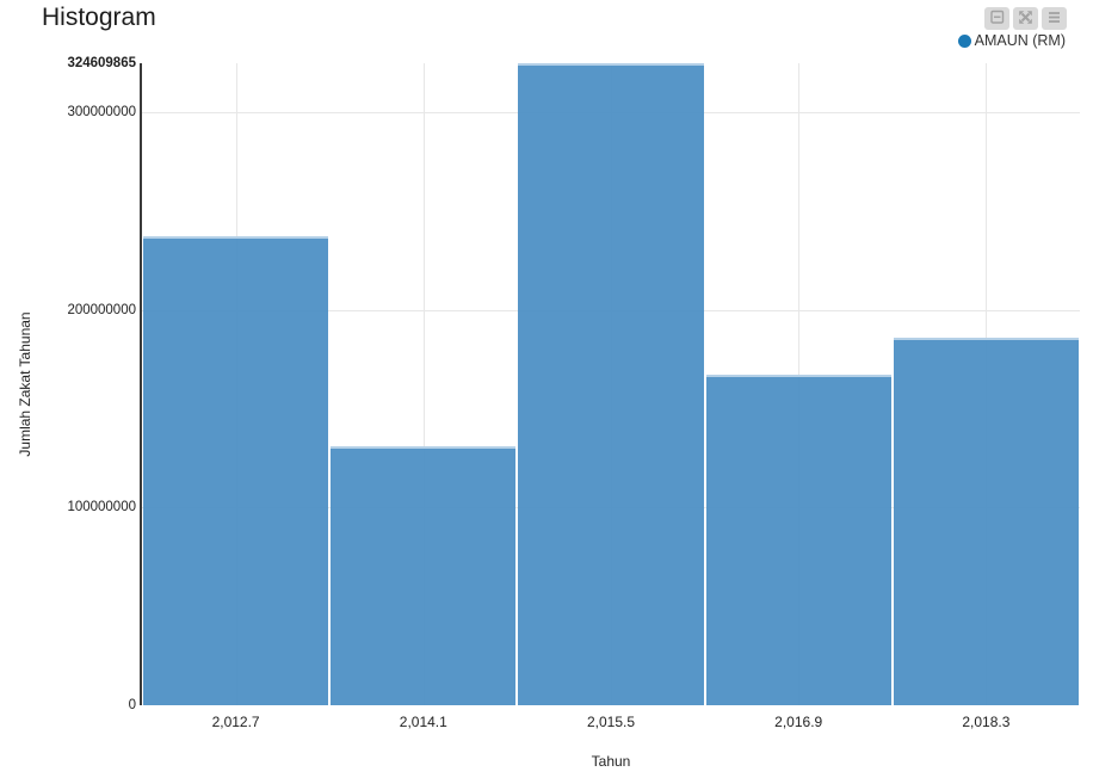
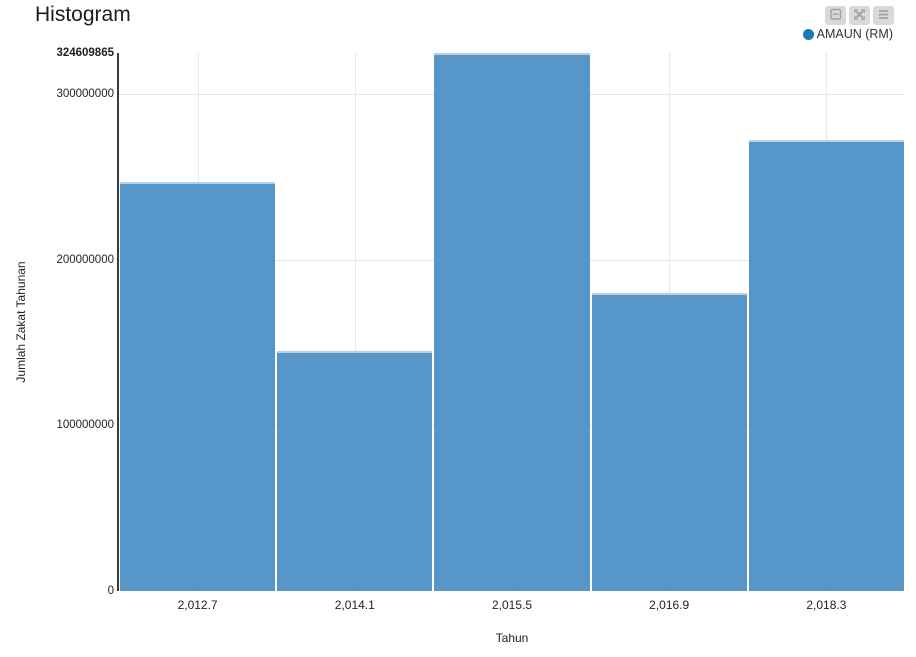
2,012.7: 237000000 -> 247000000
2,014.1: 131000000 -> 145000000
2,016.9: 167000000 -> 180000000
2,018.3: 186000000 -> 272000000
